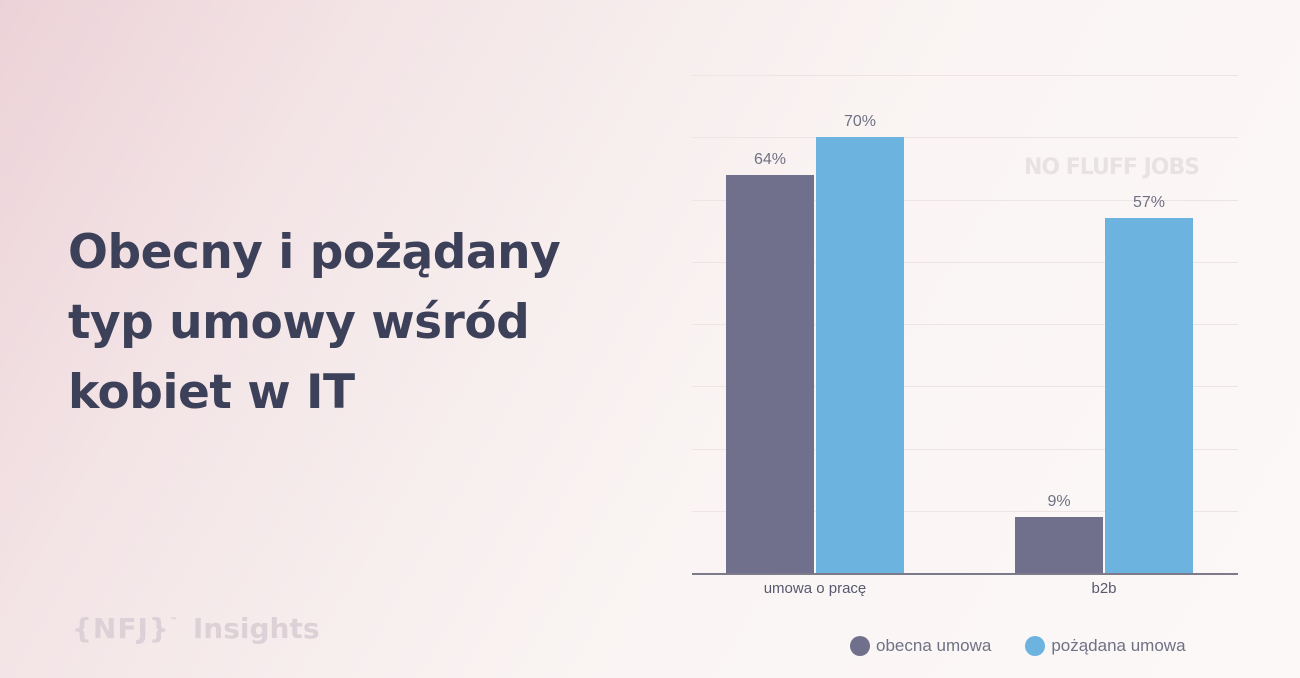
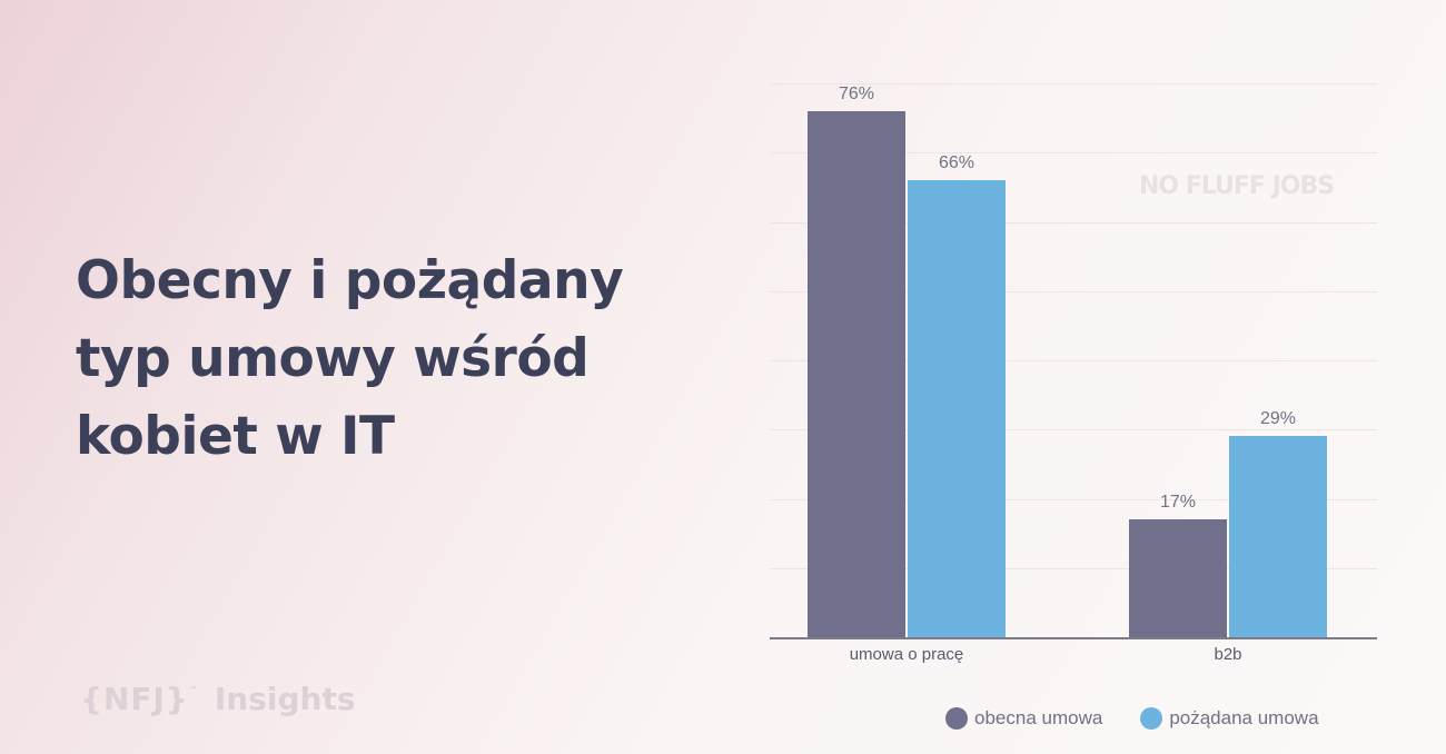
obecna umowa/umowa o pracę: 64% -> 76%
pożądana umowa/umowa o pracę: 70% -> 66%
obecna umowa/b2b: 9% -> 17%
pożądana umowa/b2b: 57% -> 29%
